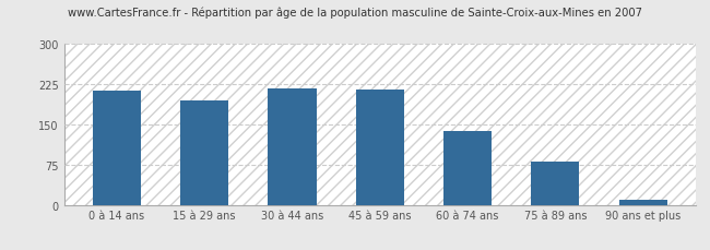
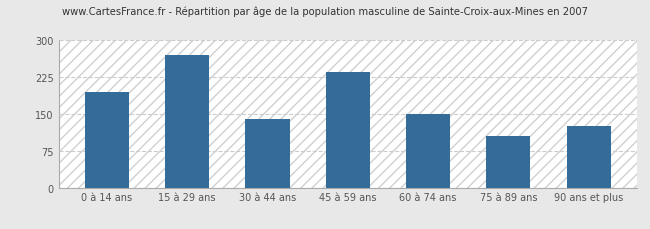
0 à 14 ans: 213 -> 195
15 à 29 ans: 195 -> 270
30 à 44 ans: 218 -> 140
45 à 59 ans: 215 -> 235
60 à 74 ans: 138 -> 150
75 à 89 ans: 80 -> 105
90 ans et plus: 10 -> 125
